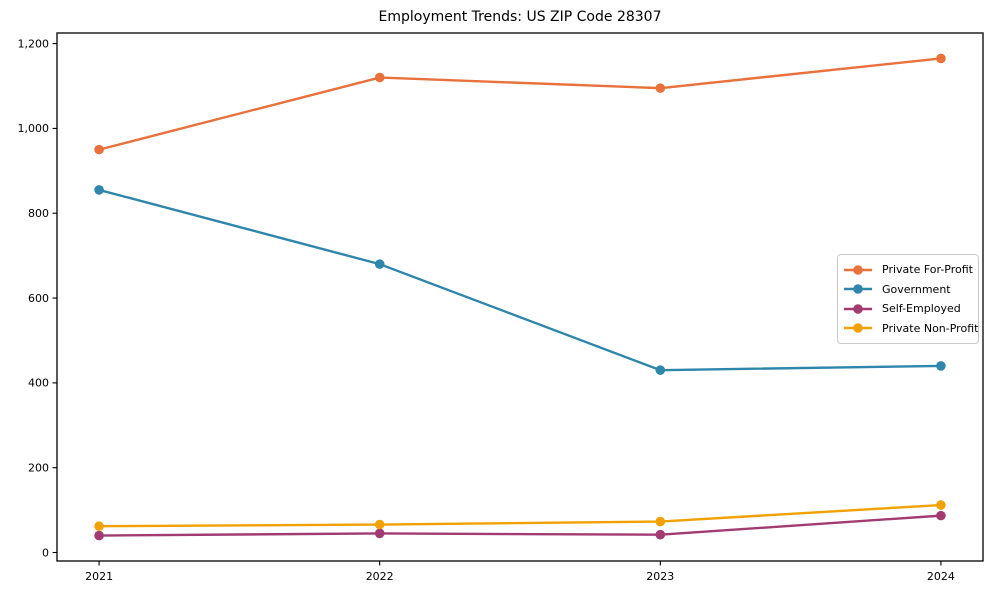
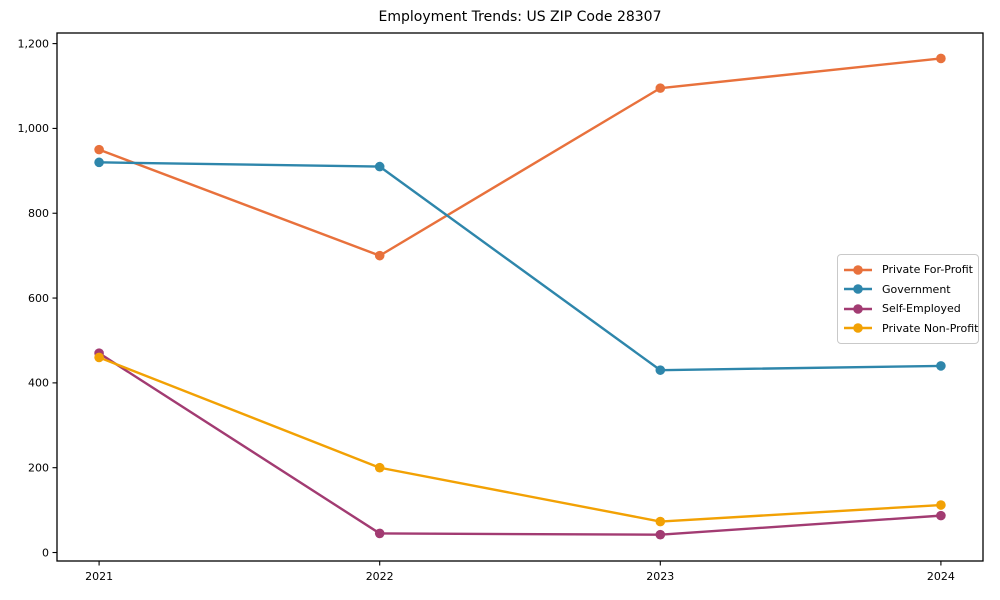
Government/2021: 860 -> 920
Self-Employed/2021: 40 -> 470
Private Non-Profit/2021: 60 -> 460
Private For-Profit/2022: 1120 -> 700
Government/2022: 680 -> 910
Private Non-Profit/2022: 70 -> 200
